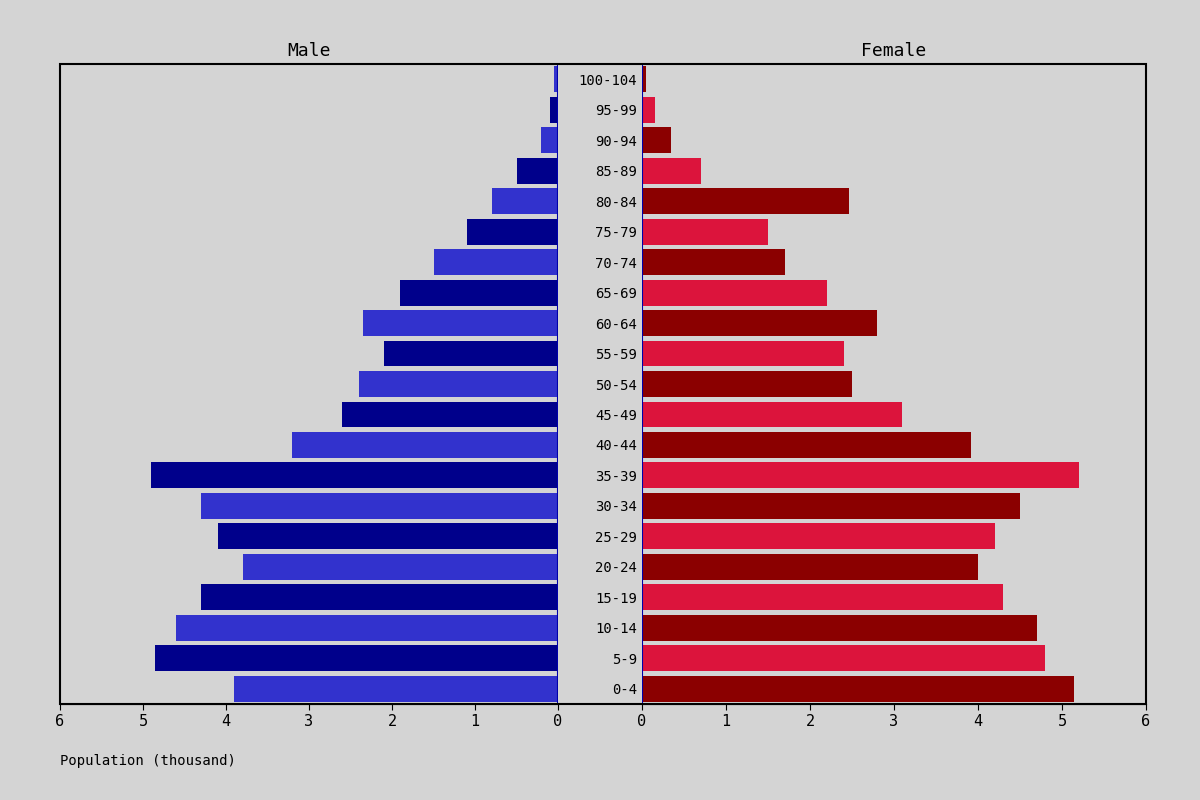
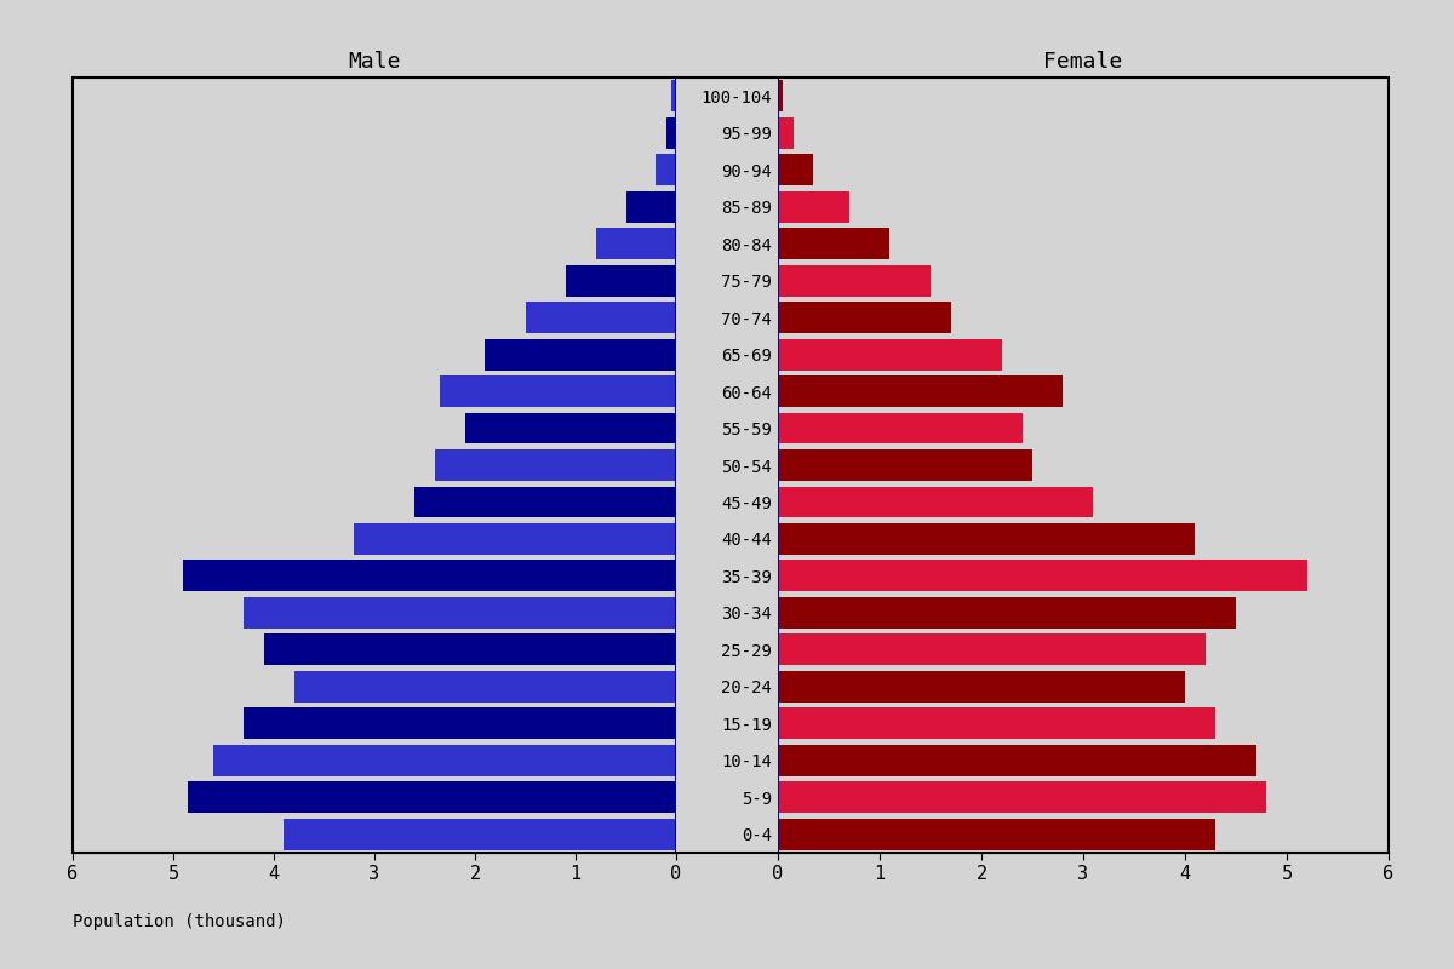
Female/80-84: 2.46 -> 1.10
Female/40-44: 3.92 -> 4.10
Female/0-4: 5.14 -> 4.30
